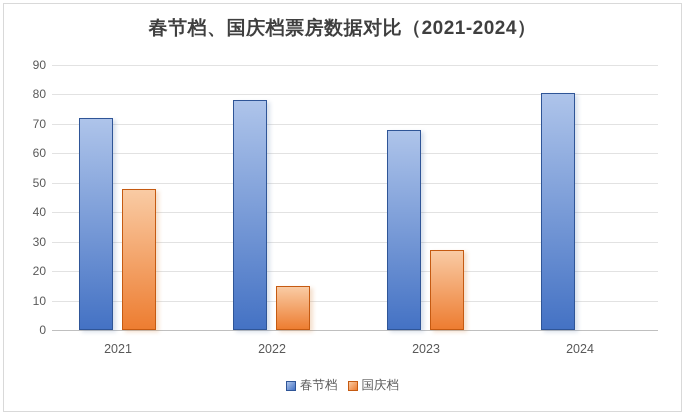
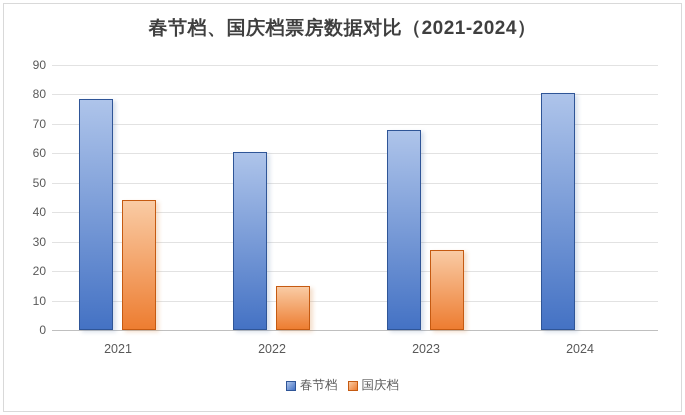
春节档/2021: 72 -> 78
国庆档/2021: 48 -> 44
春节档/2022: 78 -> 60
